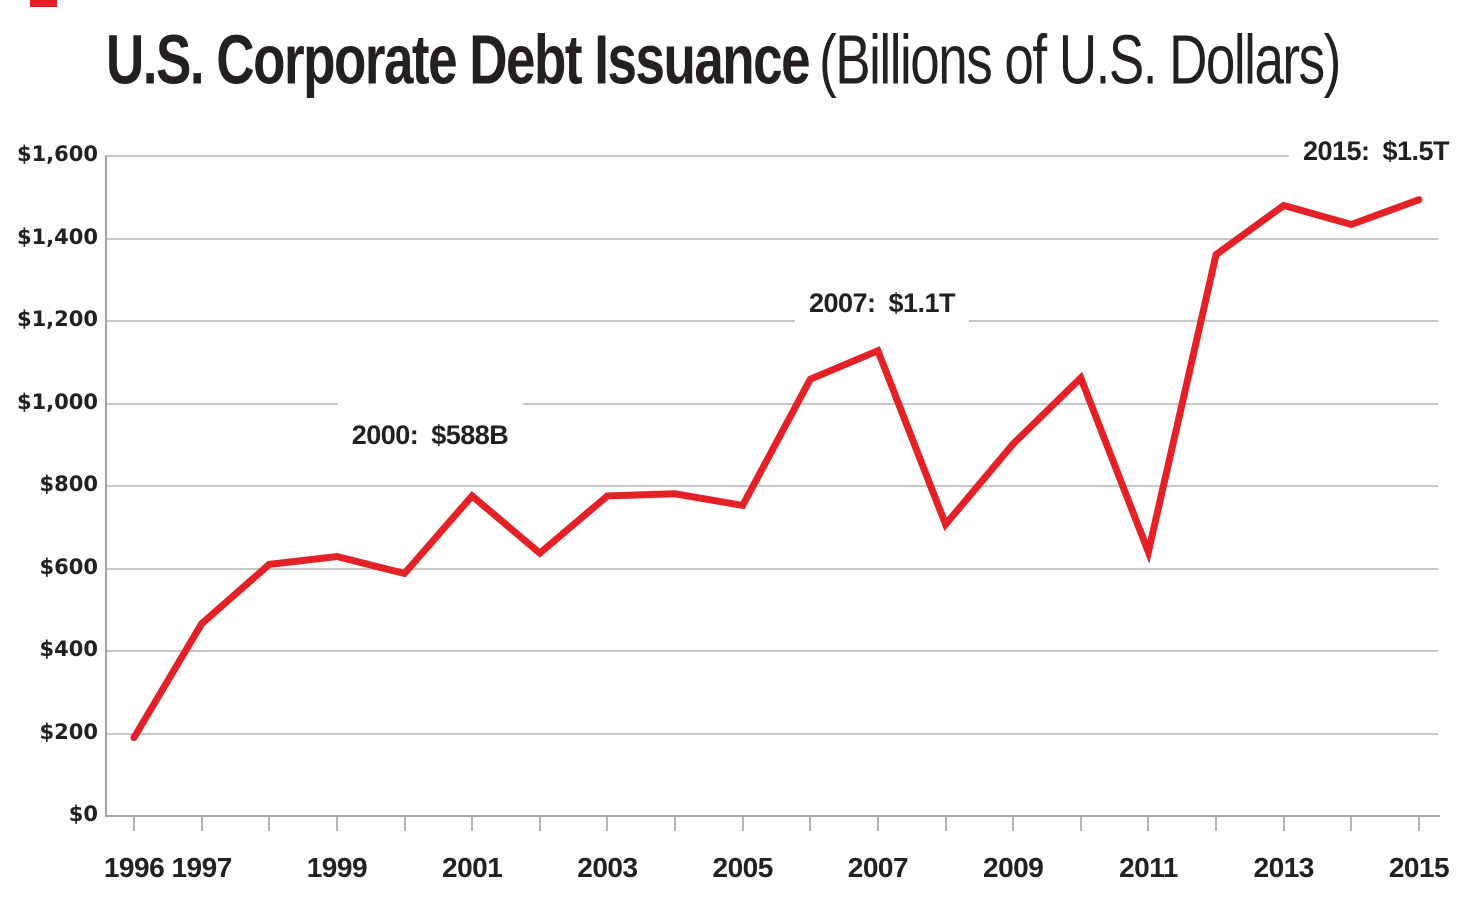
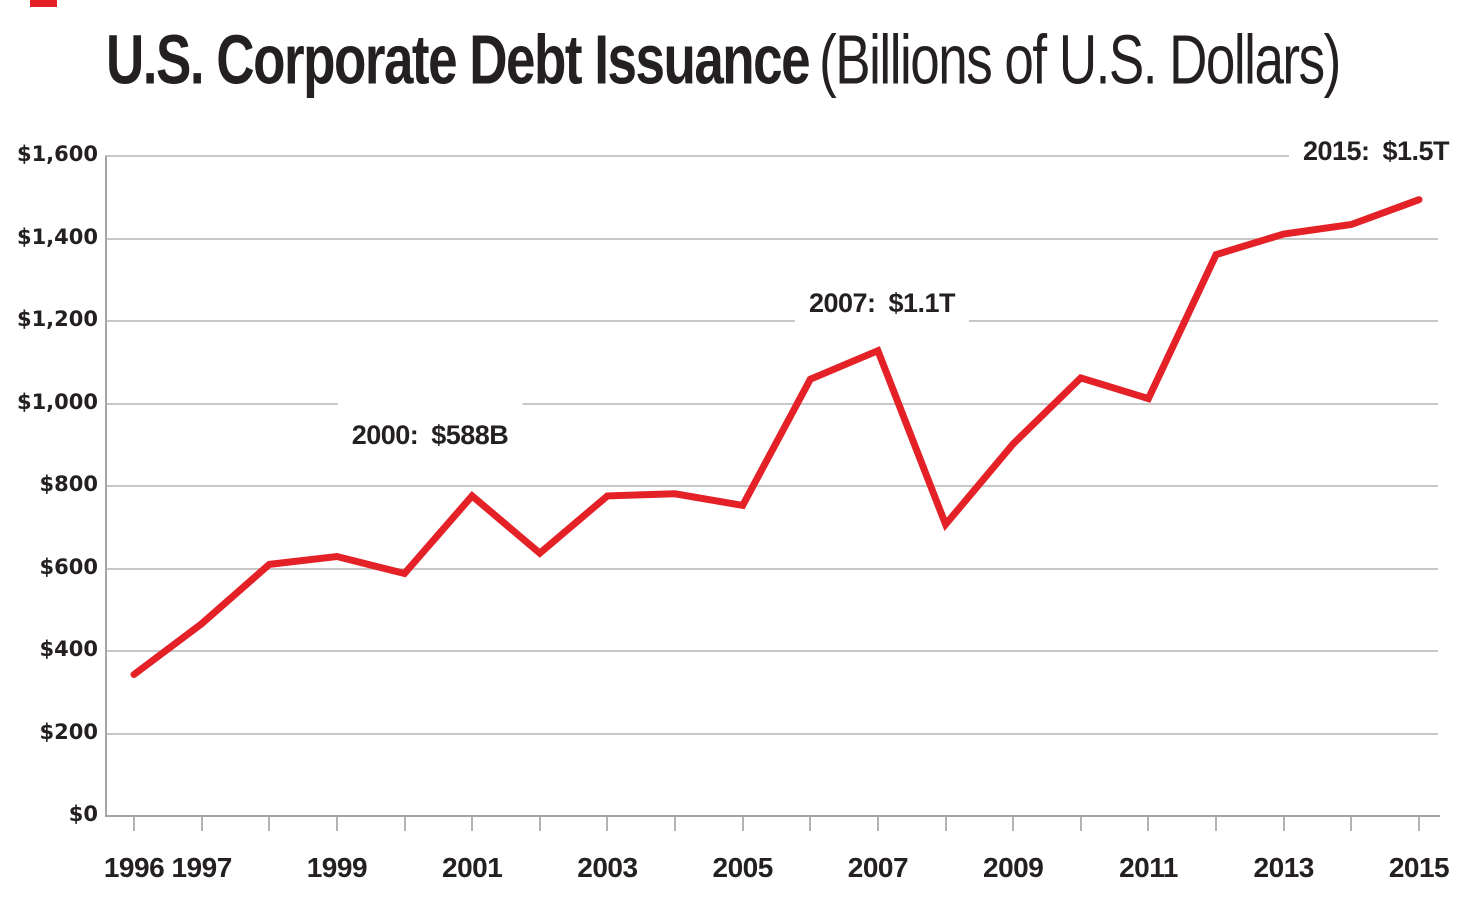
1996: $190 -> $340
2011: $640 -> $1010
2013: $1480 -> $1410
